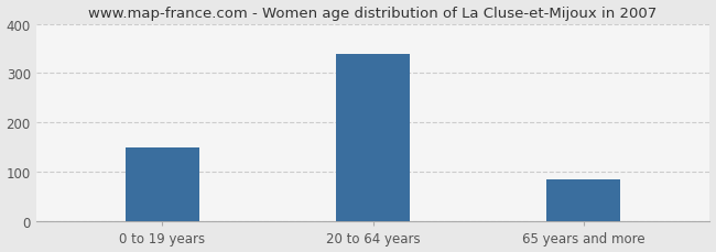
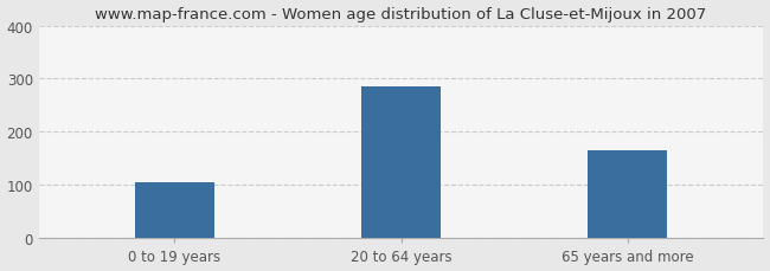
0 to 19 years: 150 -> 105
20 to 64 years: 338 -> 285
65 years and more: 85 -> 165
